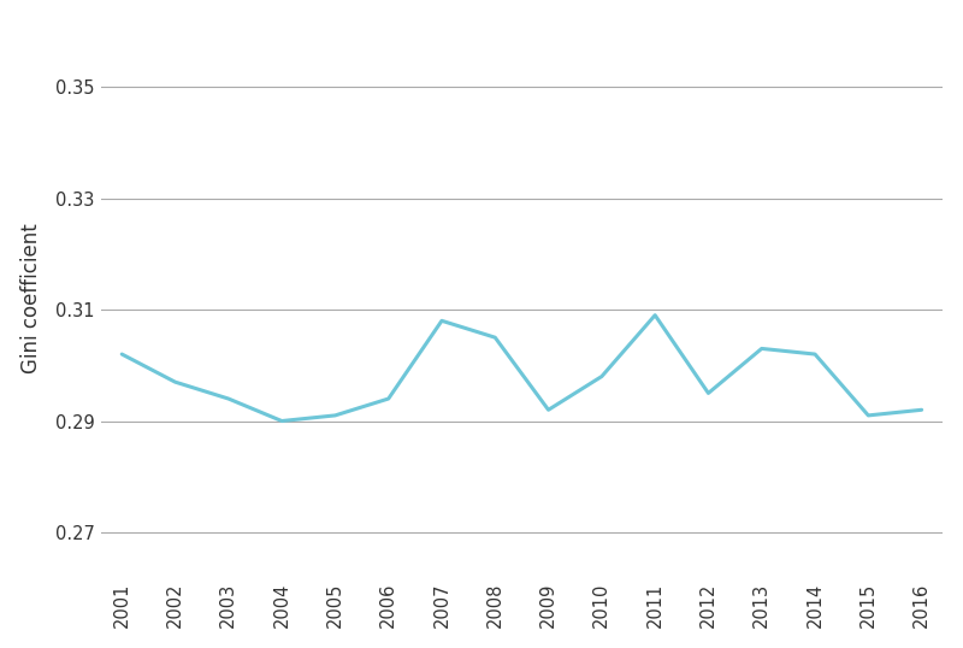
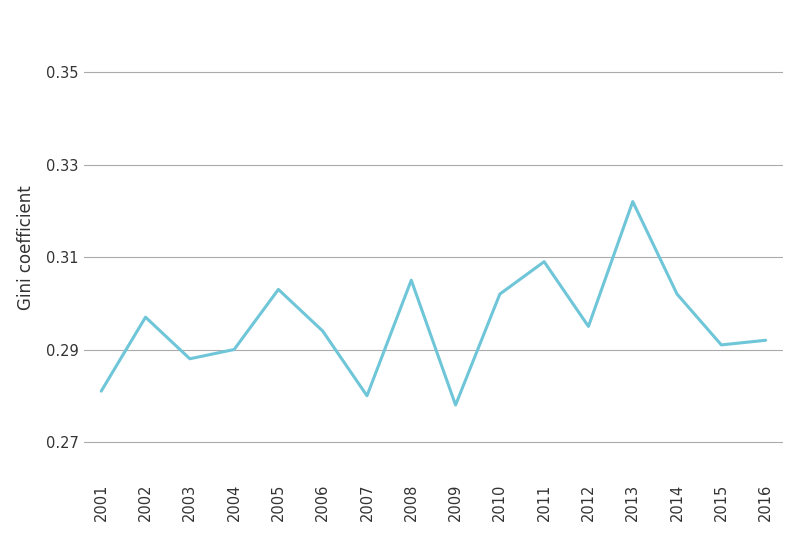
2001: 0.302 -> 0.281
2003: 0.294 -> 0.288
2005: 0.291 -> 0.303
2007: 0.308 -> 0.280
2009: 0.292 -> 0.278
2010: 0.298 -> 0.302
2013: 0.303 -> 0.322
